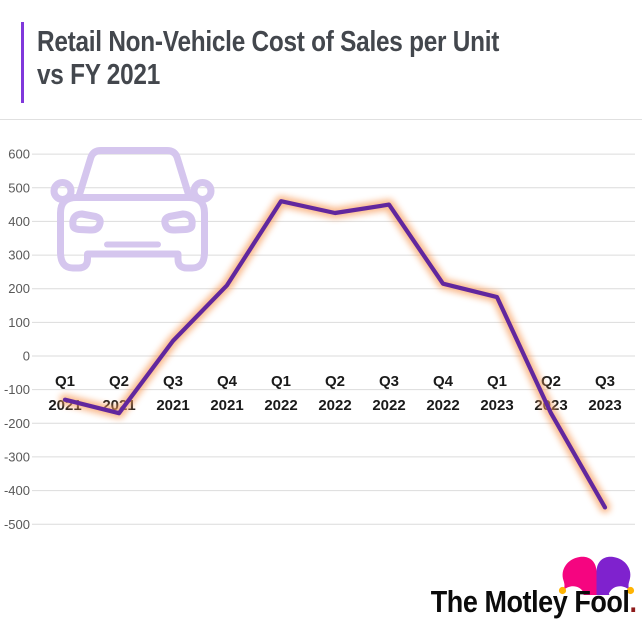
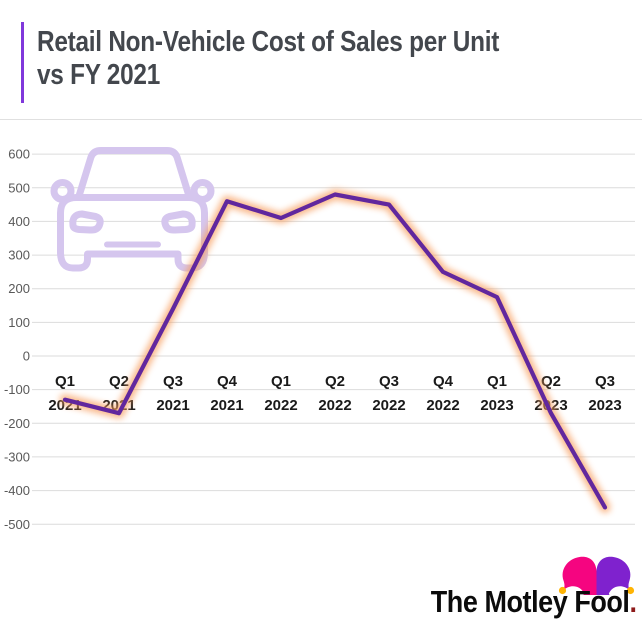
Q3 2021: 40 -> 140
Q4 2021: 210 -> 460
Q1 2022: 460 -> 410
Q2 2022: 420 -> 480
Q4 2022: 220 -> 250
